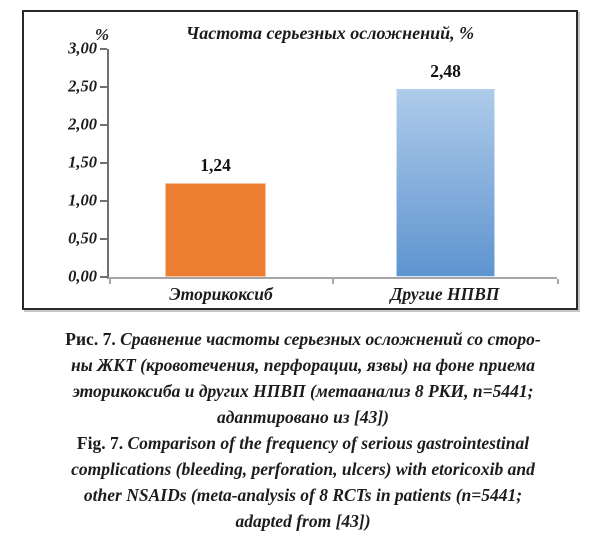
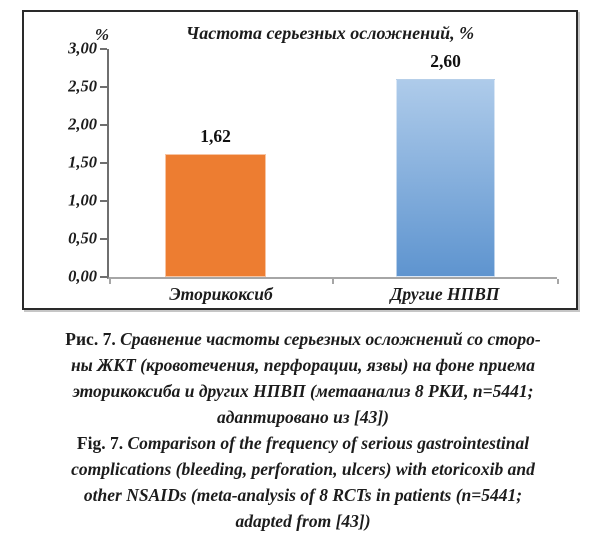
Эторикоксиб: 1,24 -> 1,62
Другие НПВП: 2,48 -> 2,60
